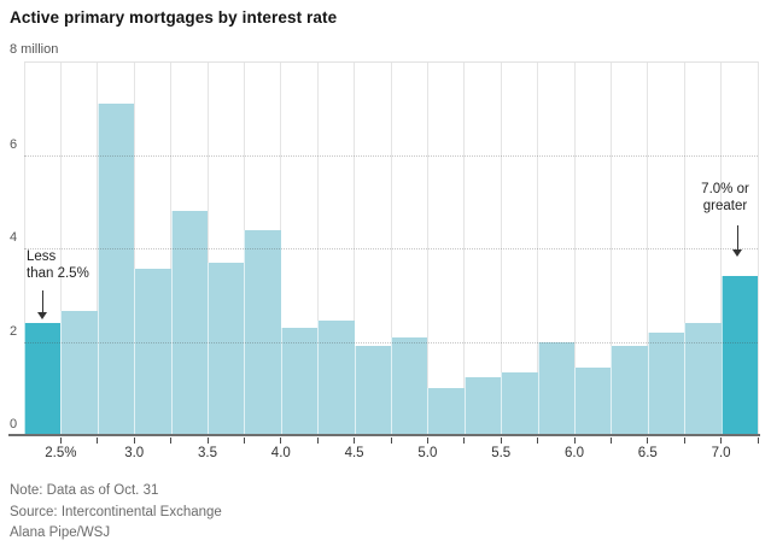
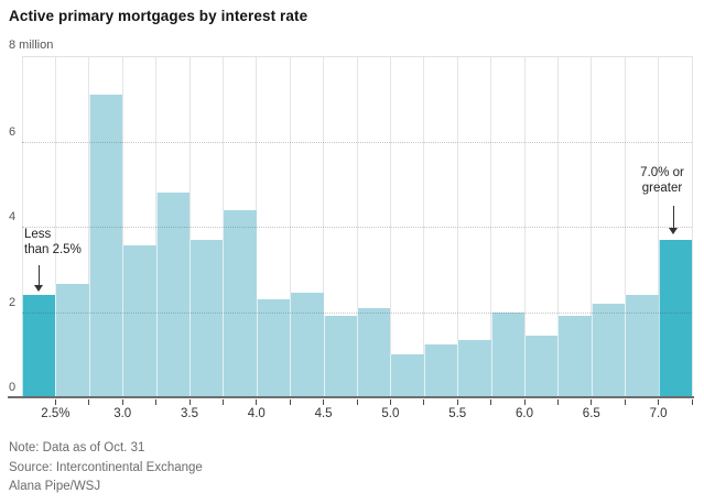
7.0% or greater: 3,4 -> 3,7
